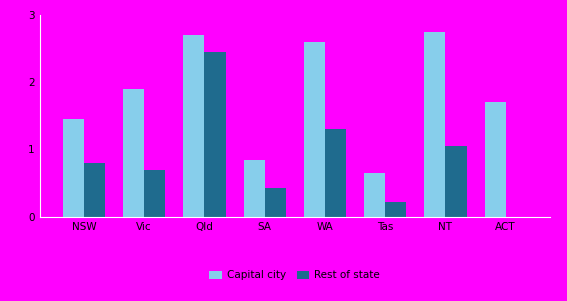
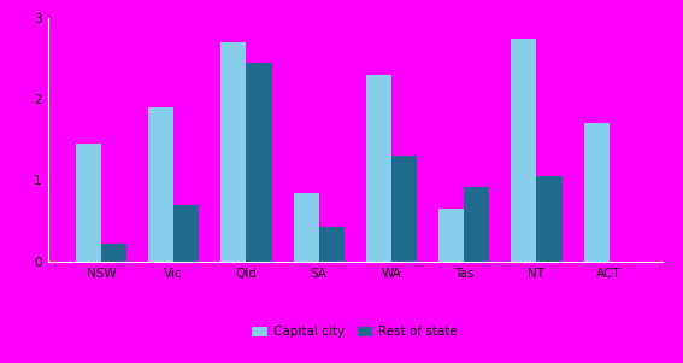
Rest of state/NSW: 0.80 -> 0.22
Capital city/WA: 2.60 -> 2.30
Rest of state/Tas: 0.22 -> 0.92
